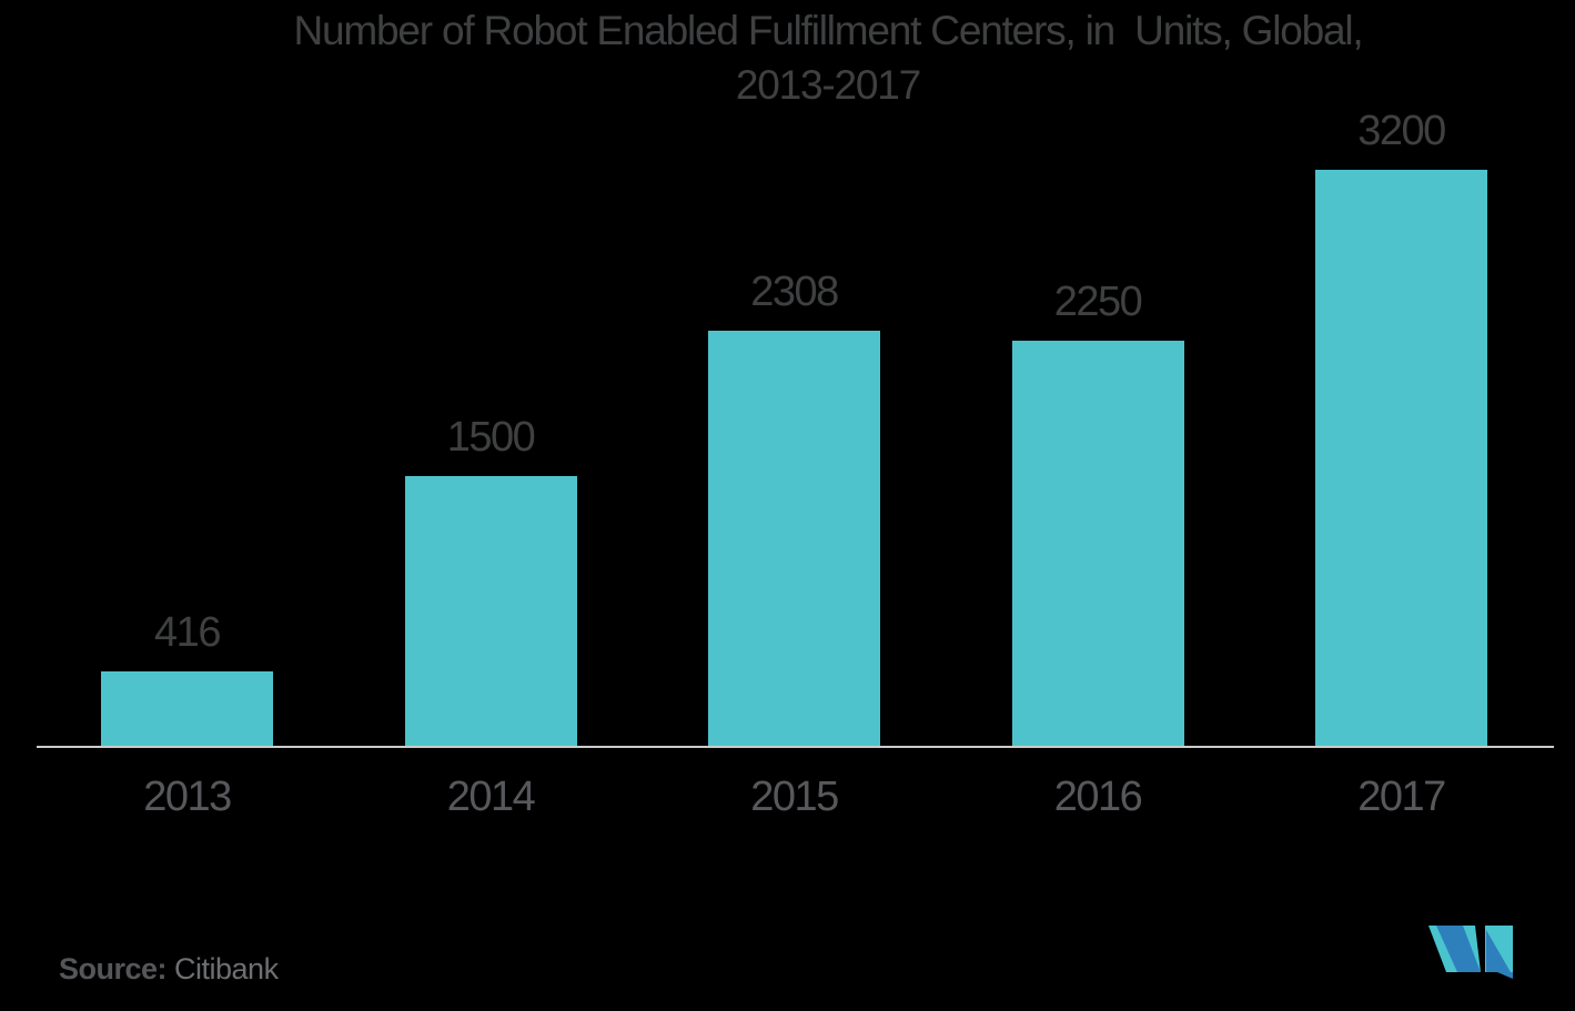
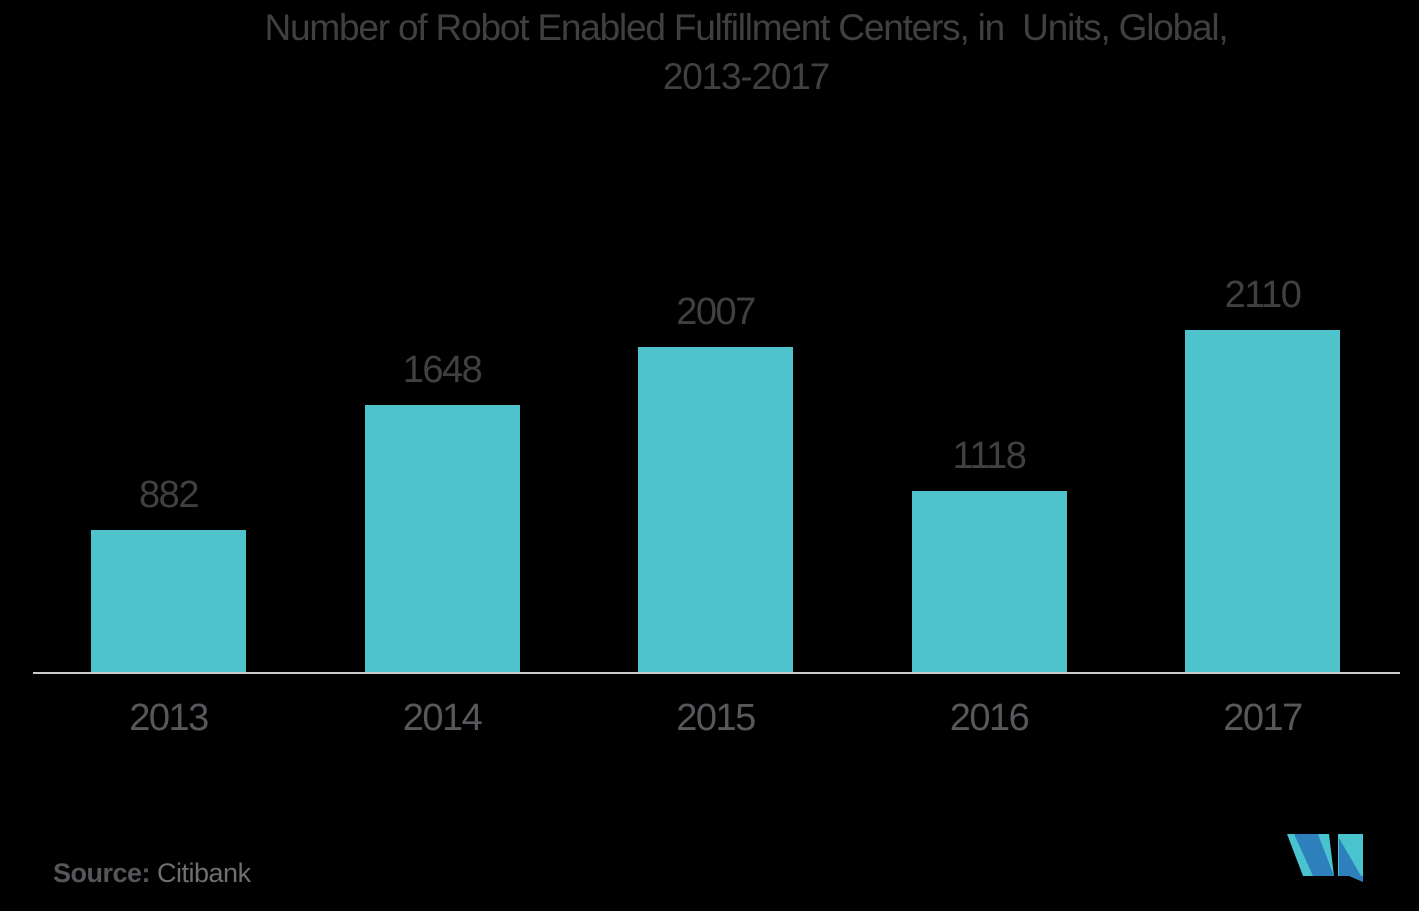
2013: 416 -> 882
2014: 1500 -> 1648
2015: 2308 -> 2007
2016: 2250 -> 1118
2017: 3200 -> 2110
